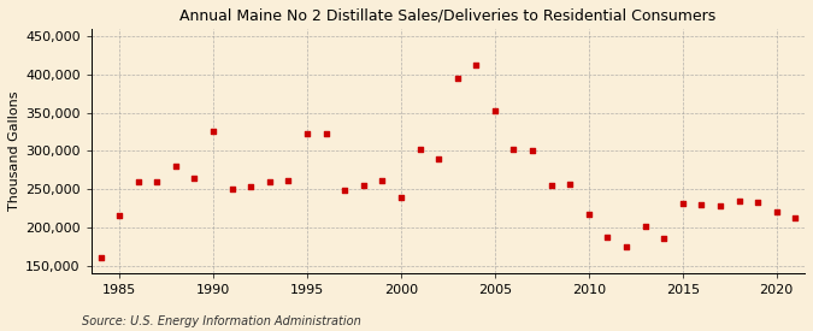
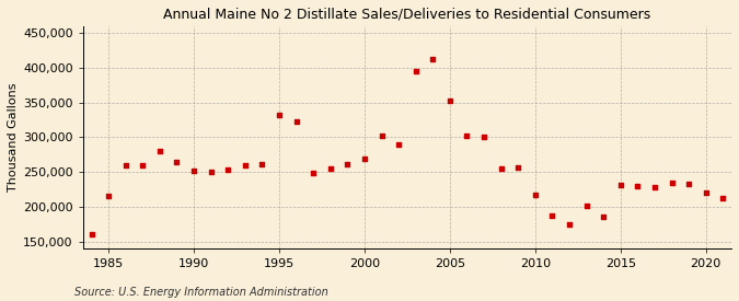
1990: 326,000 -> 252,000
1995: 322,000 -> 333,000
2000: 240,000 -> 270,000
